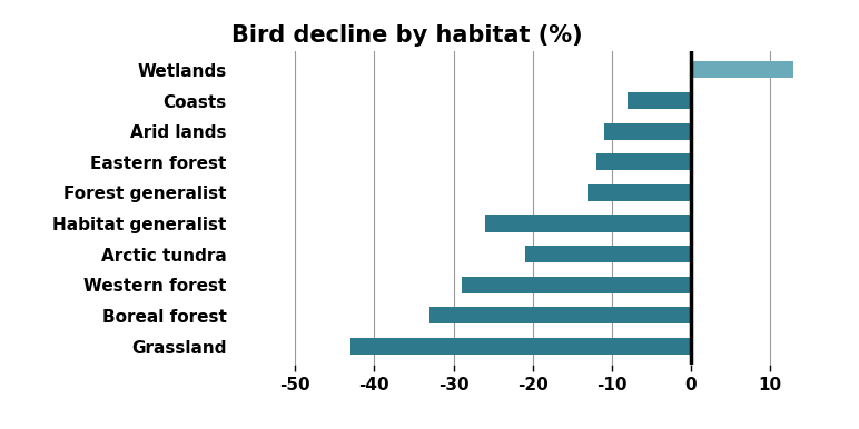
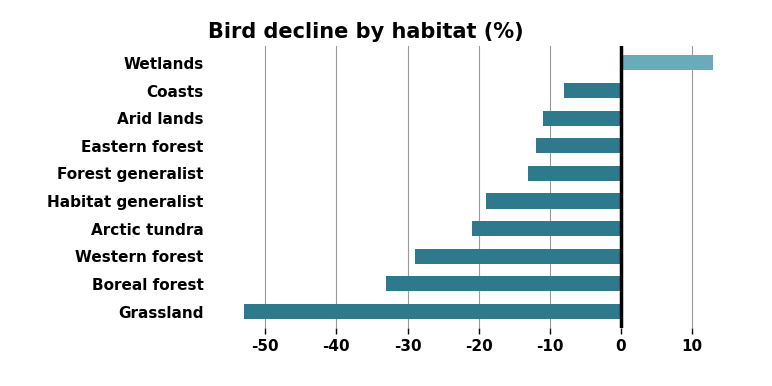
Habitat generalist: -26 -> -19
Grassland: -43 -> -53
